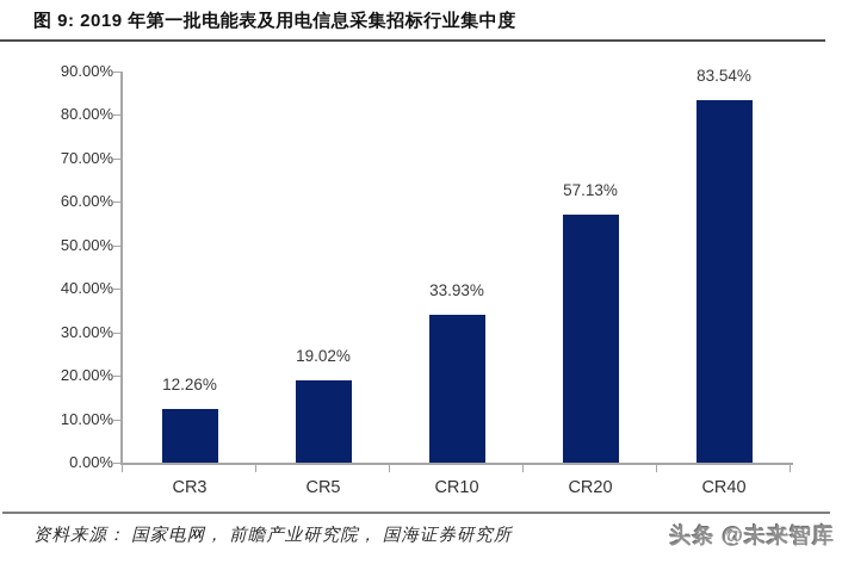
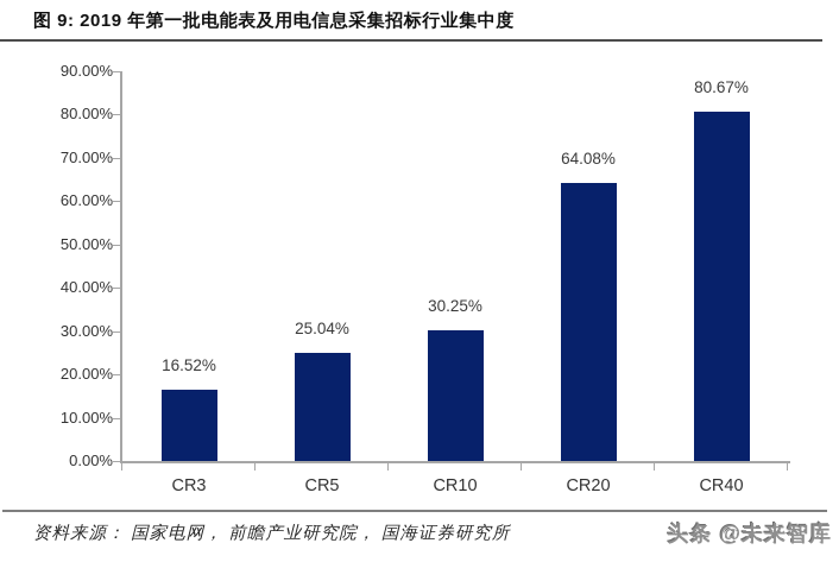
CR3: 12.26% -> 16.52%
CR5: 19.02% -> 25.04%
CR10: 33.93% -> 30.25%
CR20: 57.13% -> 64.08%
CR40: 83.54% -> 80.67%
